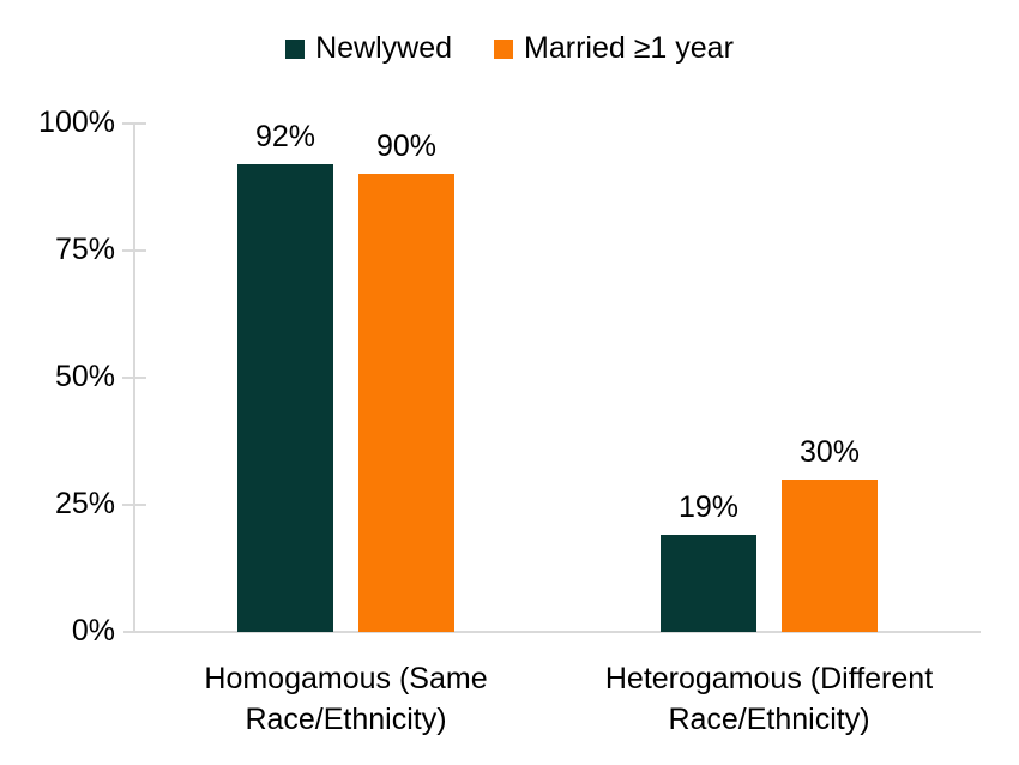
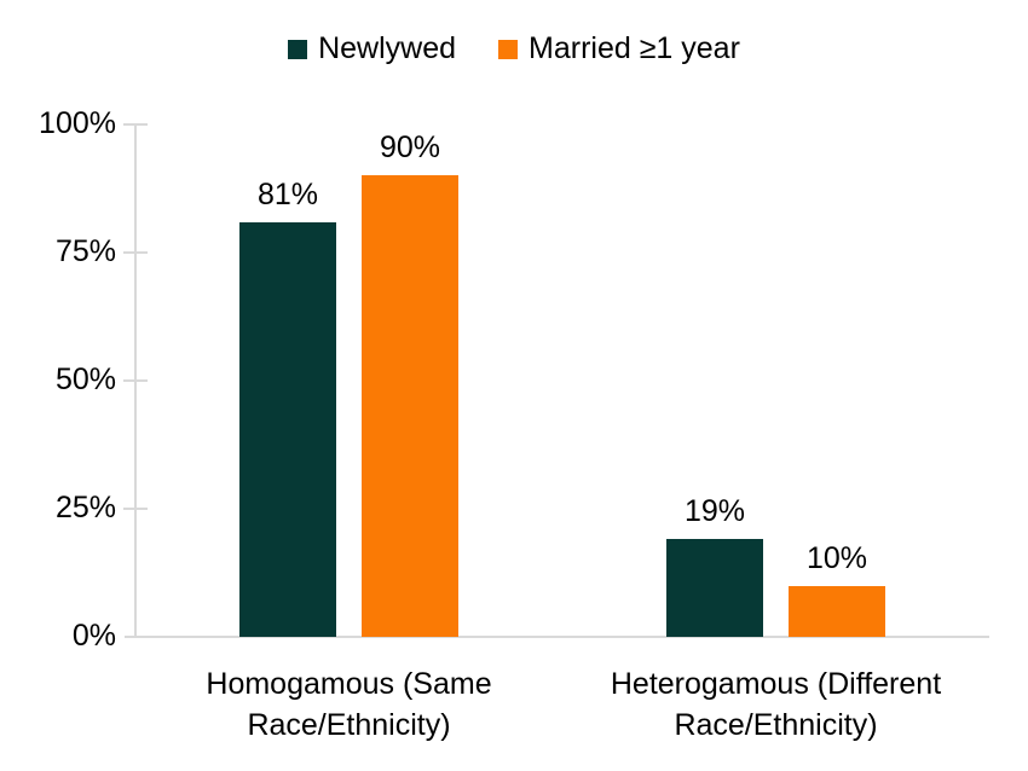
Newlywed/Homogamous (Same Race/Ethnicity): 92% -> 81%
Married ≥1 year/Heterogamous (Different Race/Ethnicity): 30% -> 10%
